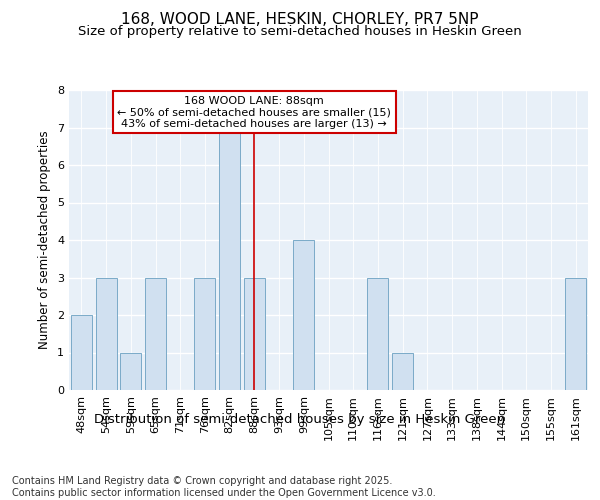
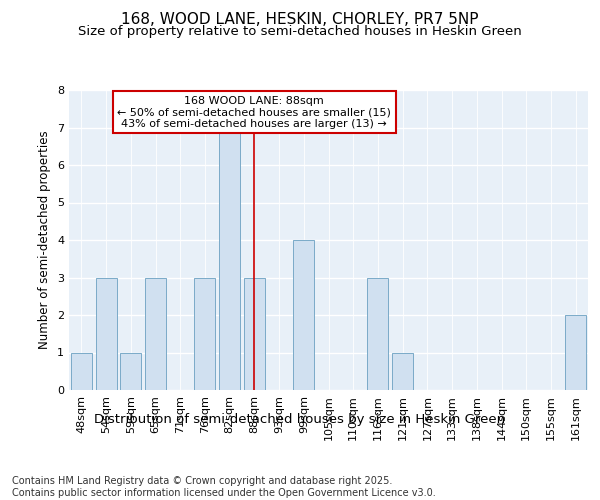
48sqm: 2 -> 1
161sqm: 3 -> 2
